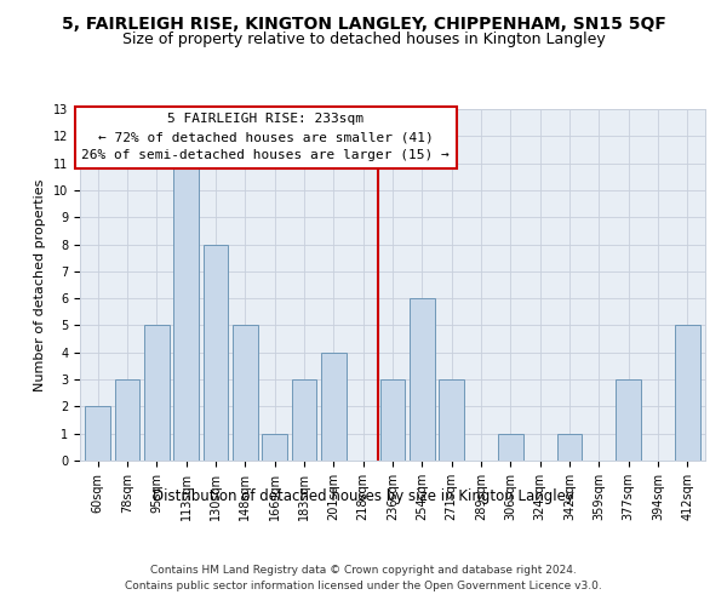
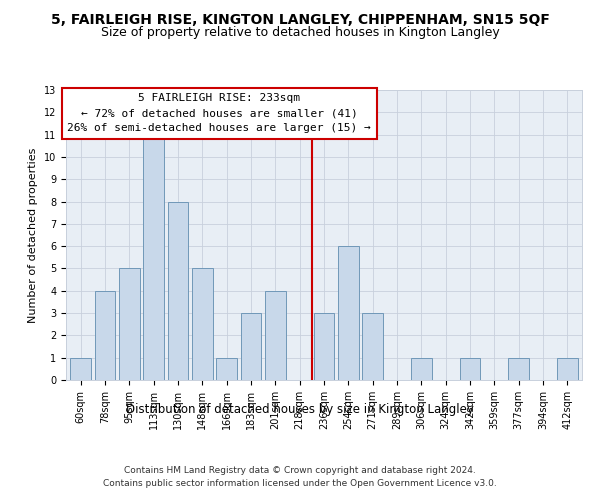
60sqm: 2 -> 1
78sqm: 3 -> 4
377sqm: 3 -> 1
412sqm: 5 -> 1
